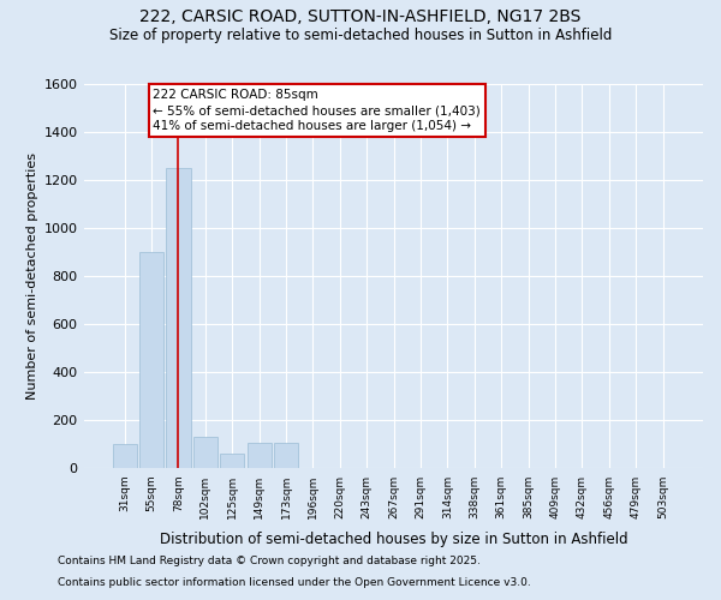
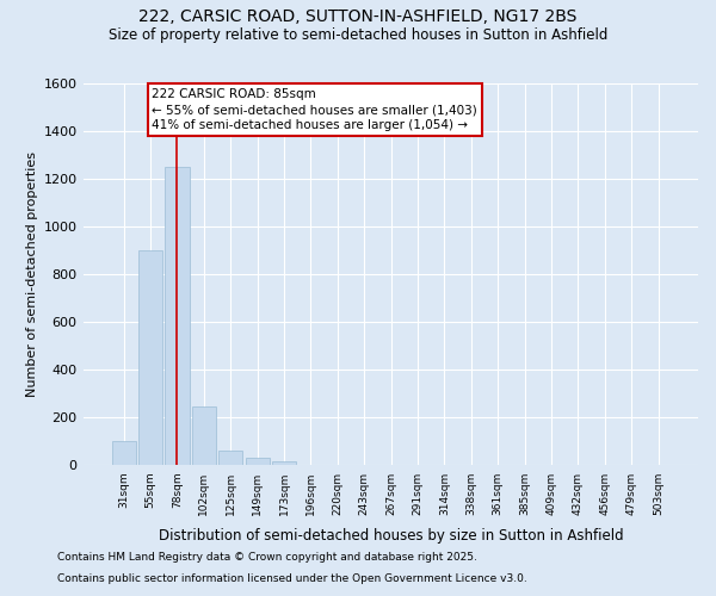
102sqm: 130 -> 245
149sqm: 105 -> 30
173sqm: 105 -> 15
